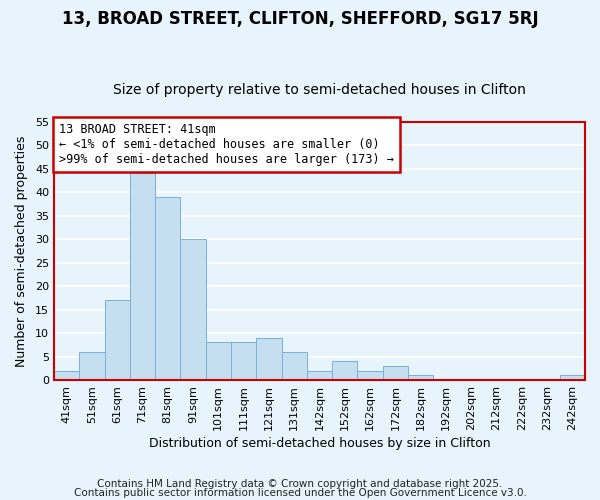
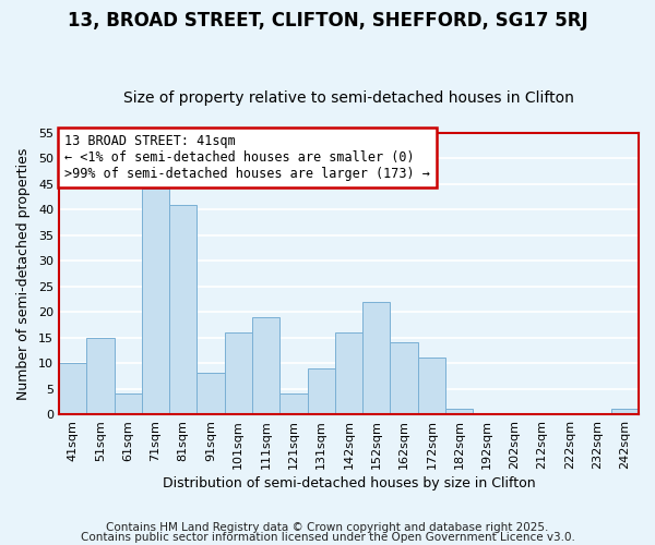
41sqm: 2 -> 10
51sqm: 6 -> 15
61sqm: 17 -> 4
81sqm: 39 -> 41
91sqm: 30 -> 8
101sqm: 8 -> 16
111sqm: 8 -> 19
121sqm: 9 -> 4
131sqm: 6 -> 9
142sqm: 2 -> 16
152sqm: 4 -> 22
162sqm: 2 -> 14
172sqm: 3 -> 11
